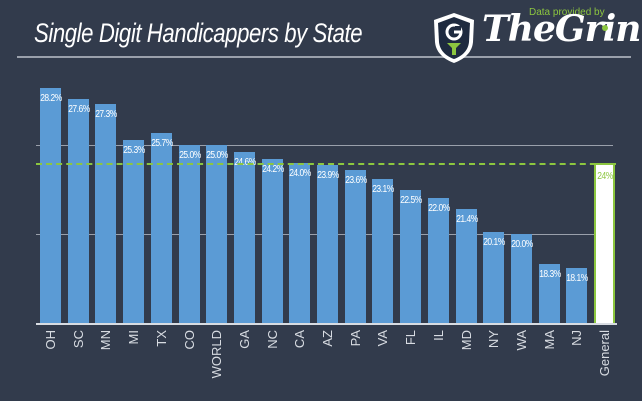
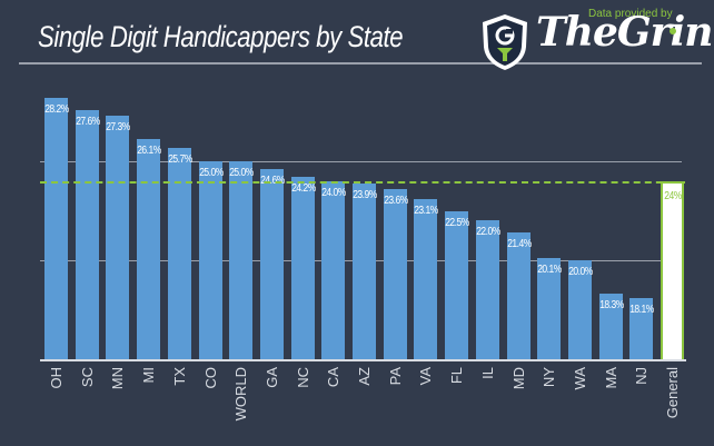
MI: 25.3% -> 26.1%
